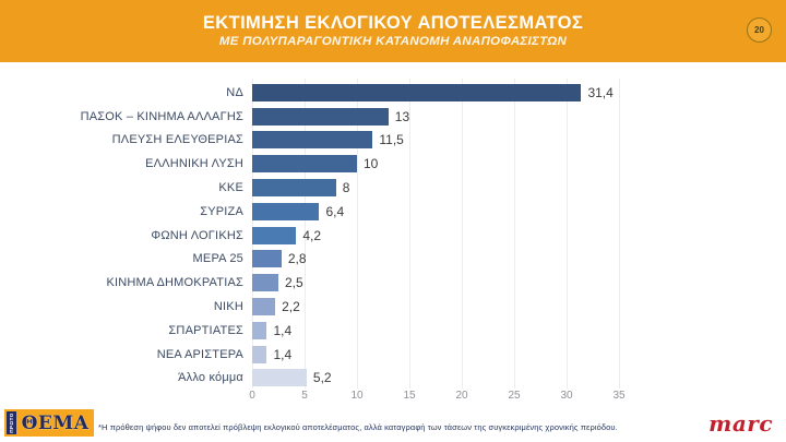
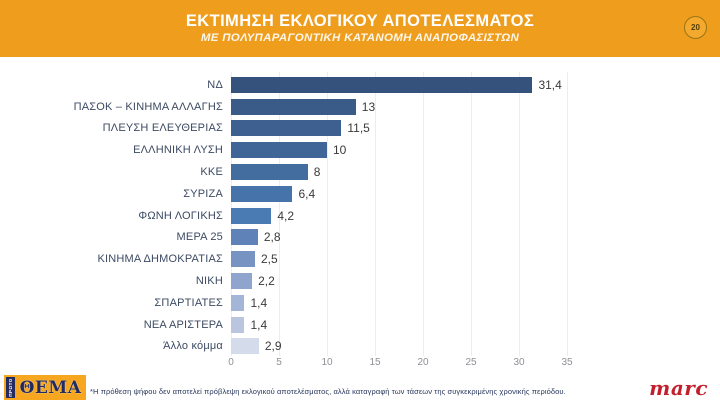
Άλλο κόμμα: 5,2 -> 2,9
